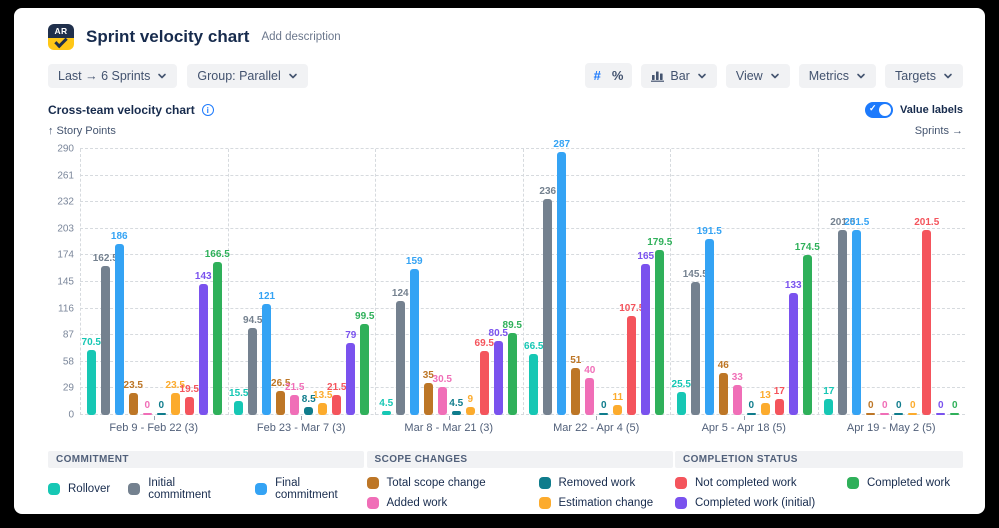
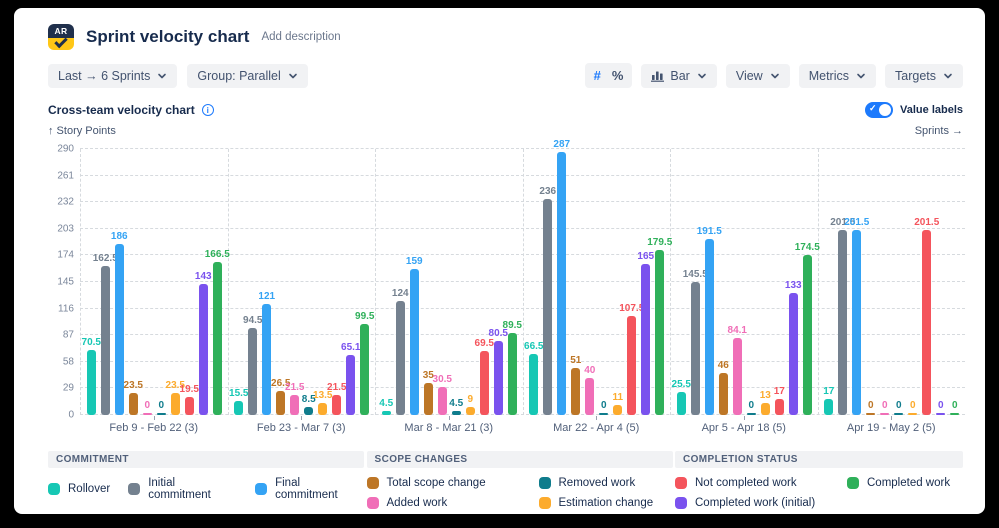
Completed work (initial)/Feb 23 - Mar 7 (3): 79 -> 65.1
Added work/Apr 5 - Apr 18 (5): 33 -> 84.1
